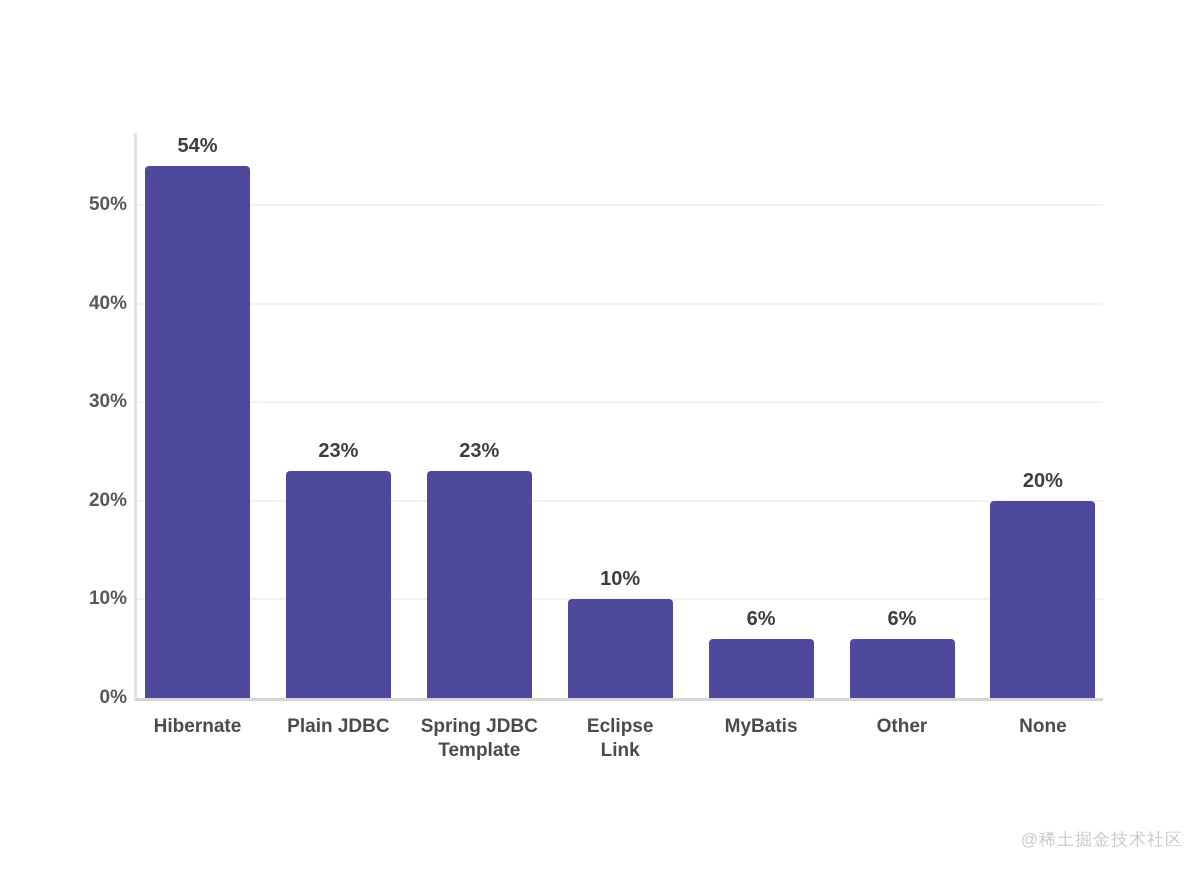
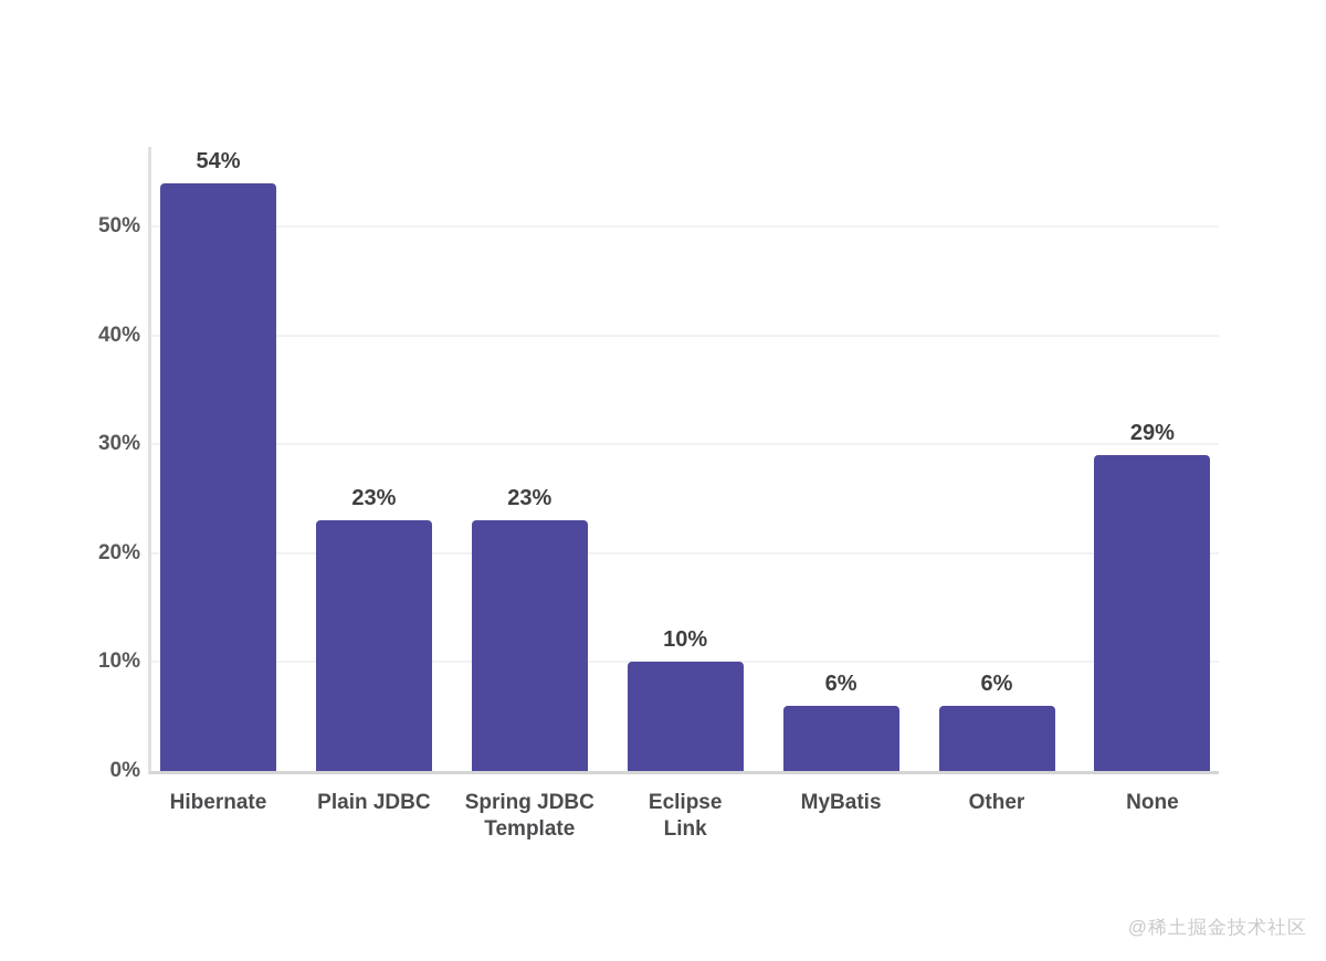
None: 20% -> 29%
